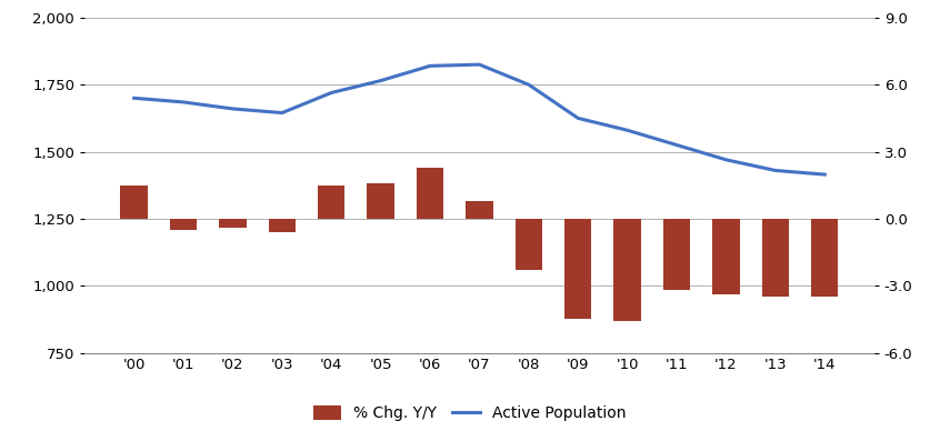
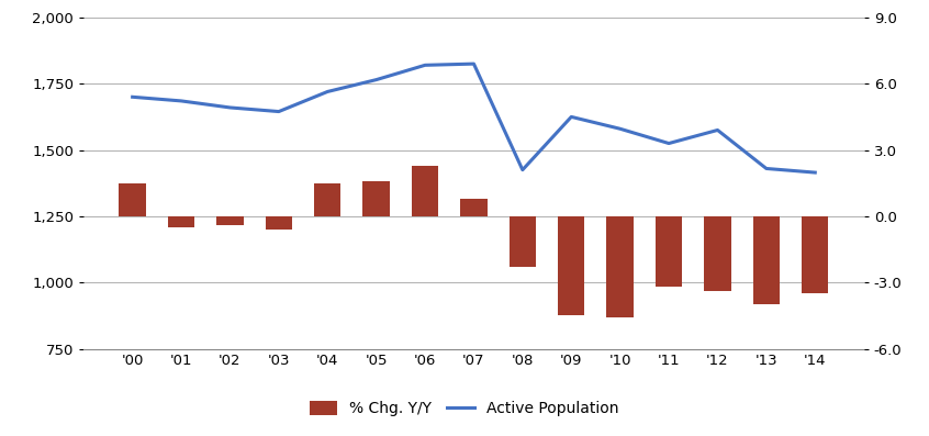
Active Population/'08: 1,750 -> 1,425
Active Population/'12: 1,470 -> 1,575
% Chg. Y/Y/'13: -3.5 -> -4.0
